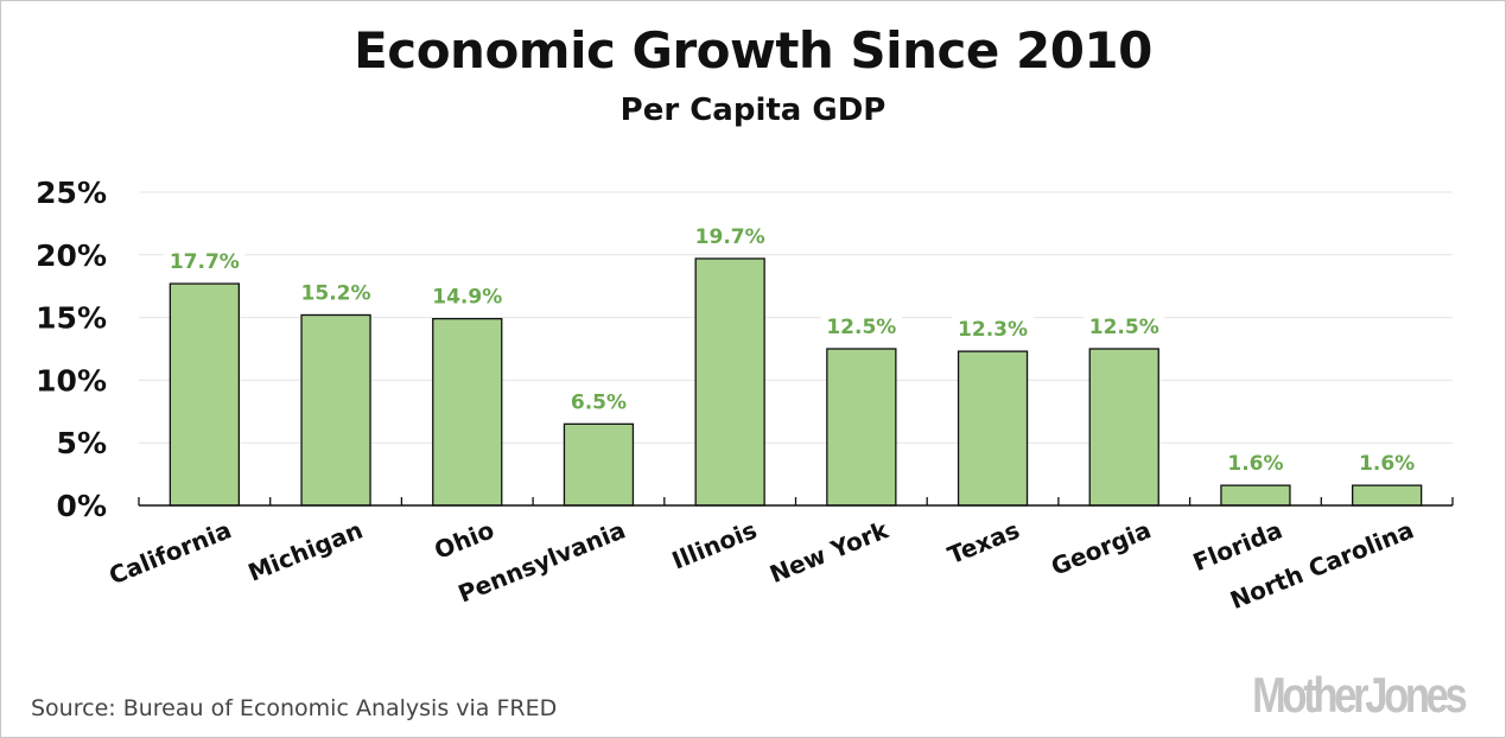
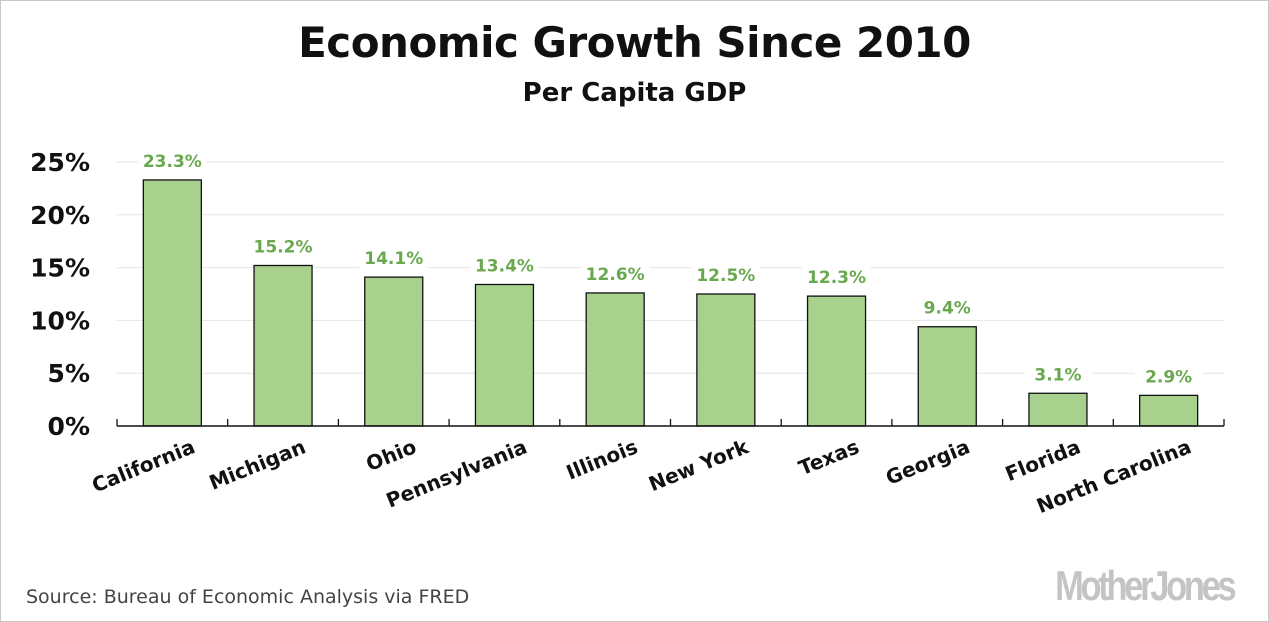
California: 17.7% -> 23.3%
Ohio: 14.9% -> 14.1%
Pennsylvania: 6.5% -> 13.4%
Illinois: 19.7% -> 12.6%
Georgia: 12.5% -> 9.4%
Florida: 1.6% -> 3.1%
North Carolina: 1.6% -> 2.9%
